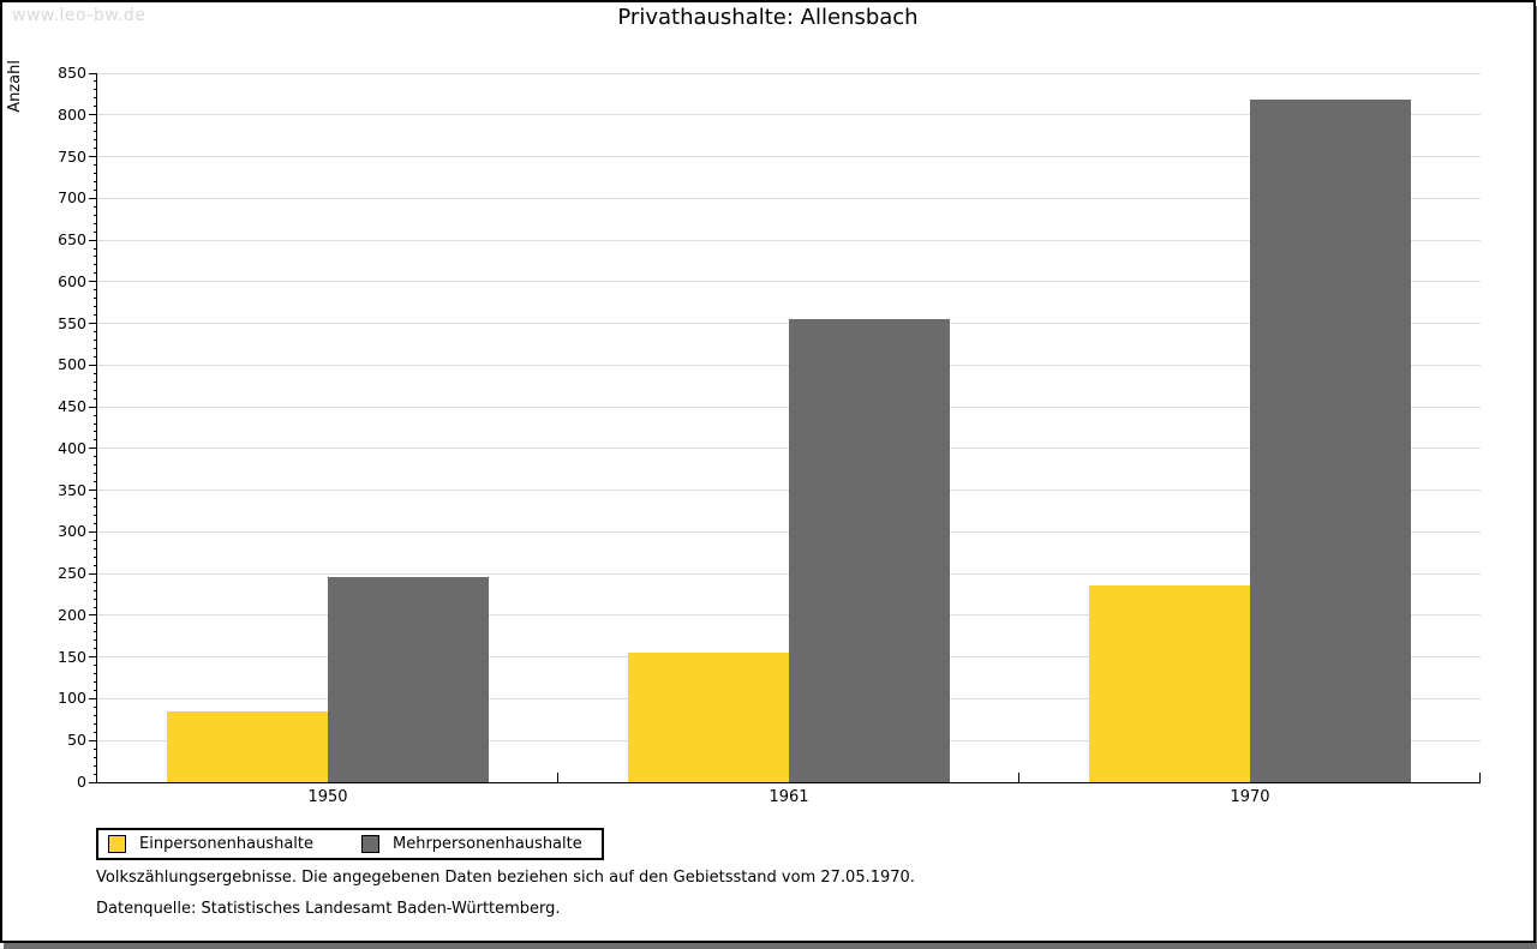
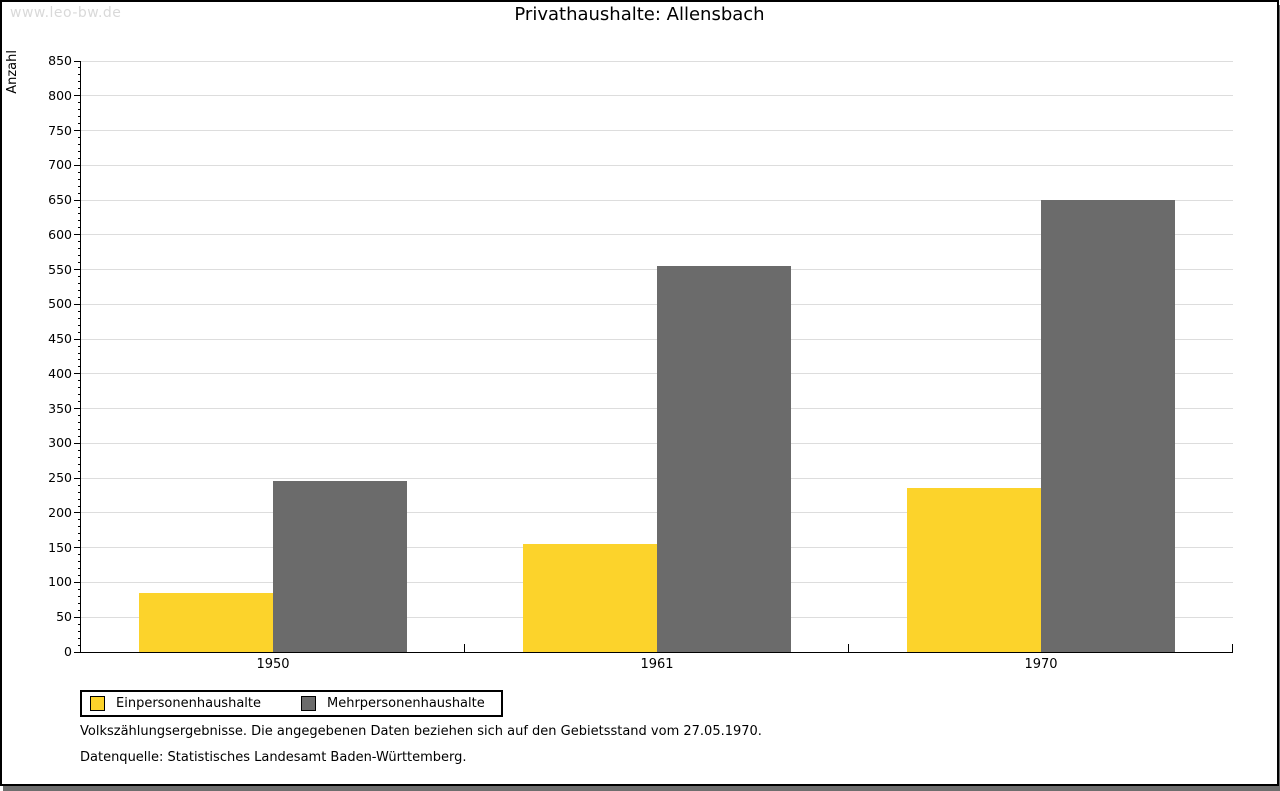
Mehrpersonenhaushalte/1970: 820 -> 650
